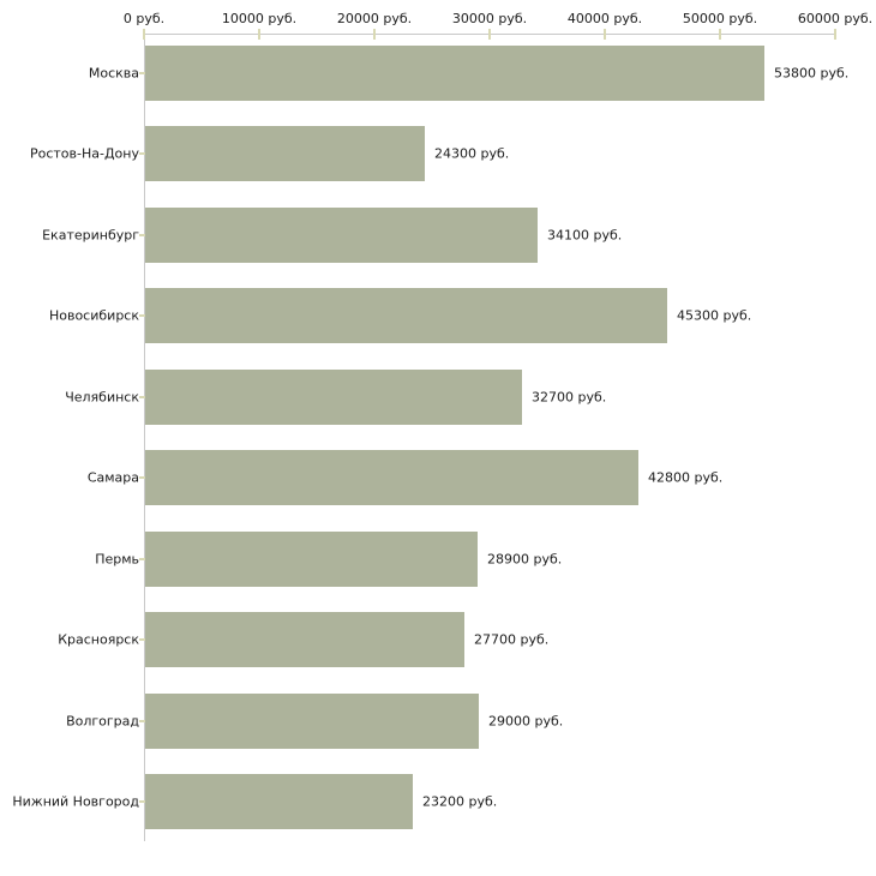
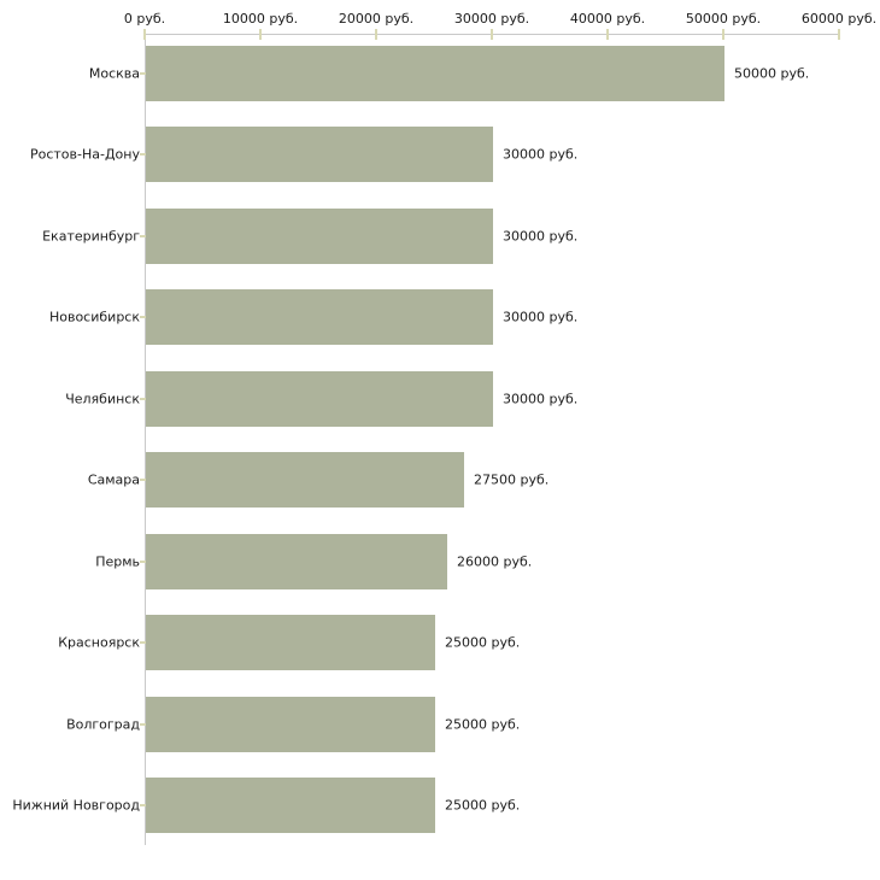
Москва: 53800 -> 50000
Ростов-На-Дону: 24300 -> 30000
Екатеринбург: 34100 -> 30000
Новосибирск: 45300 -> 30000
Челябинск: 32700 -> 30000
Самара: 42800 -> 27500
Пермь: 28900 -> 26000
Красноярск: 27700 -> 25000
Волгоград: 29000 -> 25000
Нижний Новгород: 23200 -> 25000
